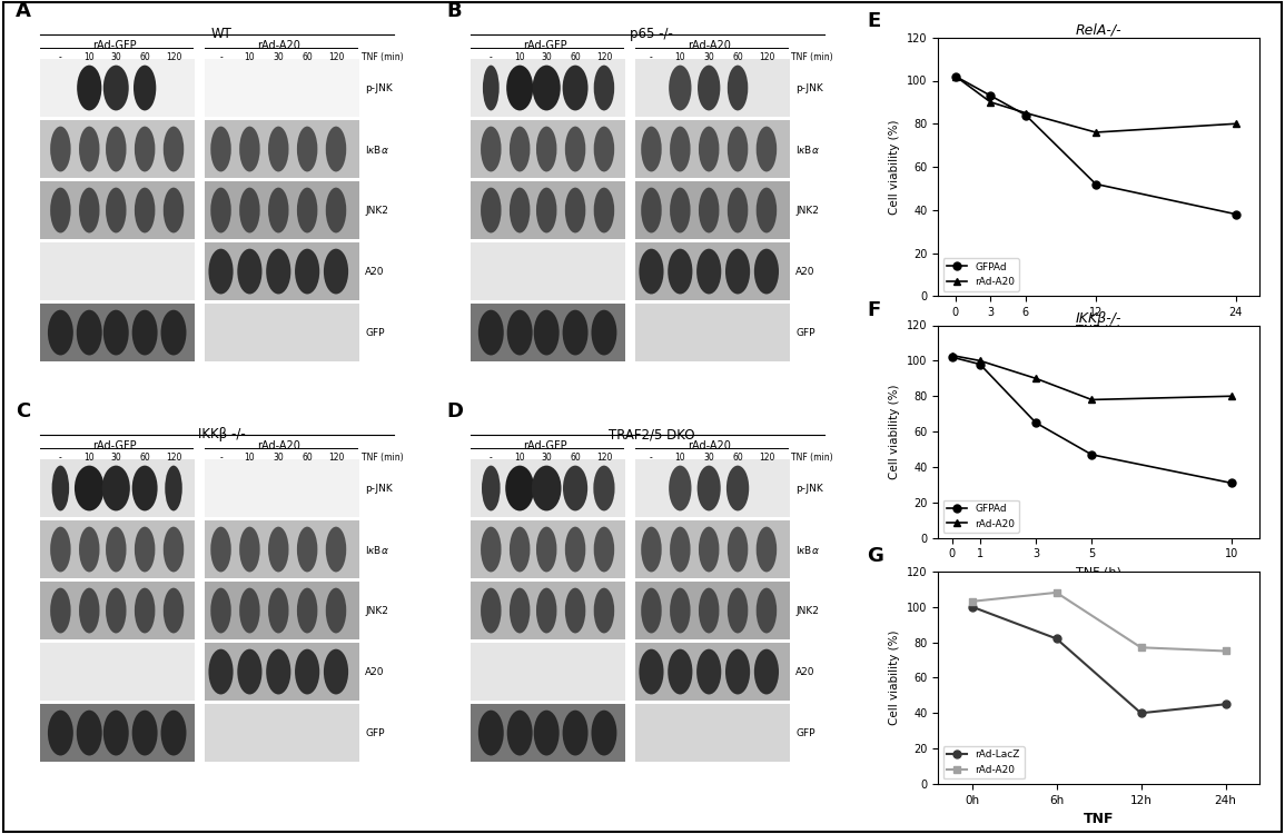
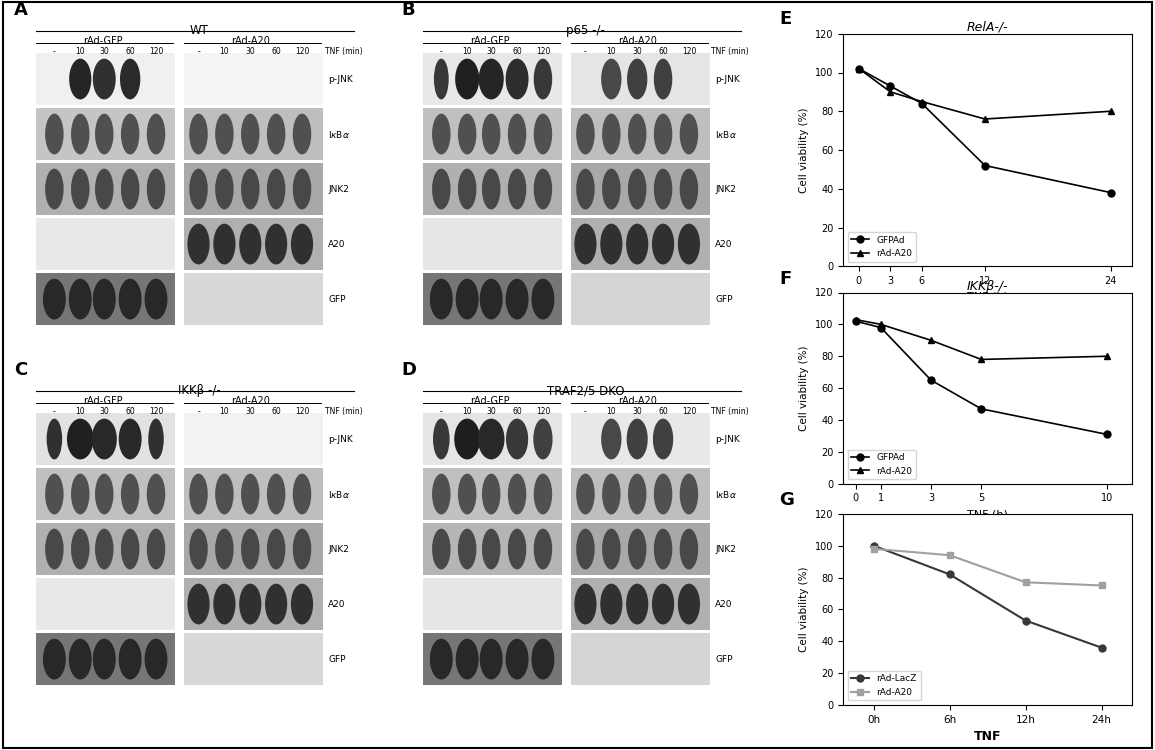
rAd-A20/0h: 103 -> 98
rAd-A20/6h: 108 -> 94
rAd-LacZ/12h: 40 -> 53
rAd-LacZ/24h: 45 -> 36
